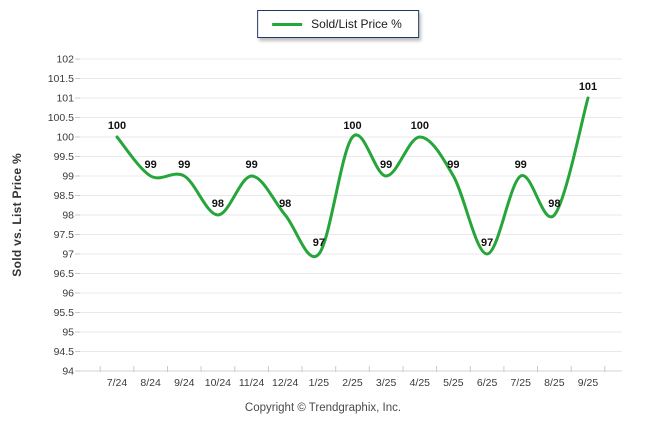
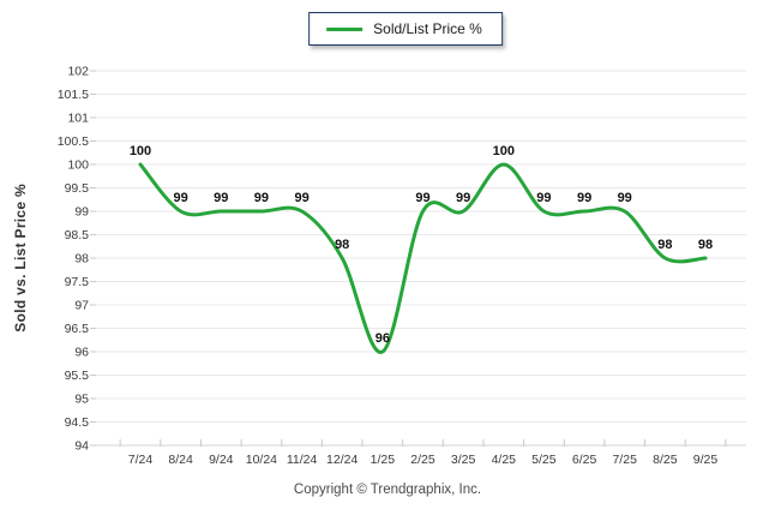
10/24: 98 -> 99
1/25: 97 -> 96
2/25: 100 -> 99
6/25: 97 -> 99
9/25: 101 -> 98
